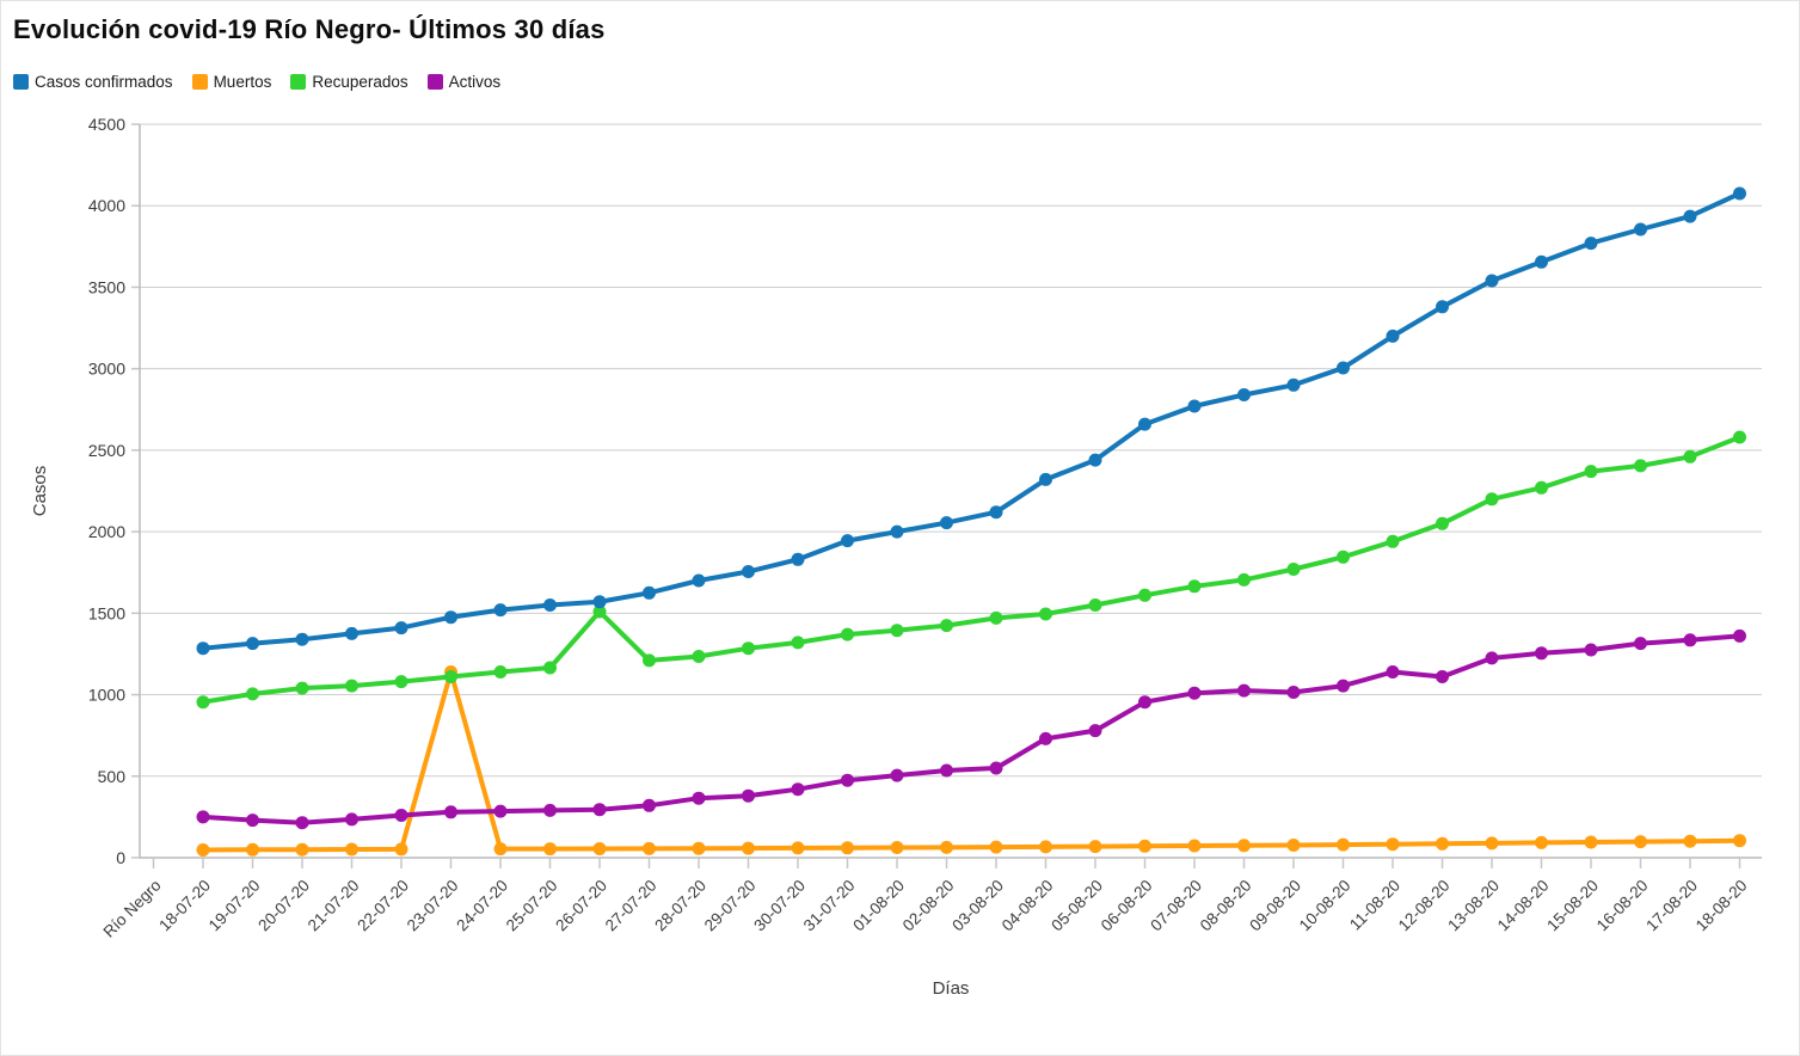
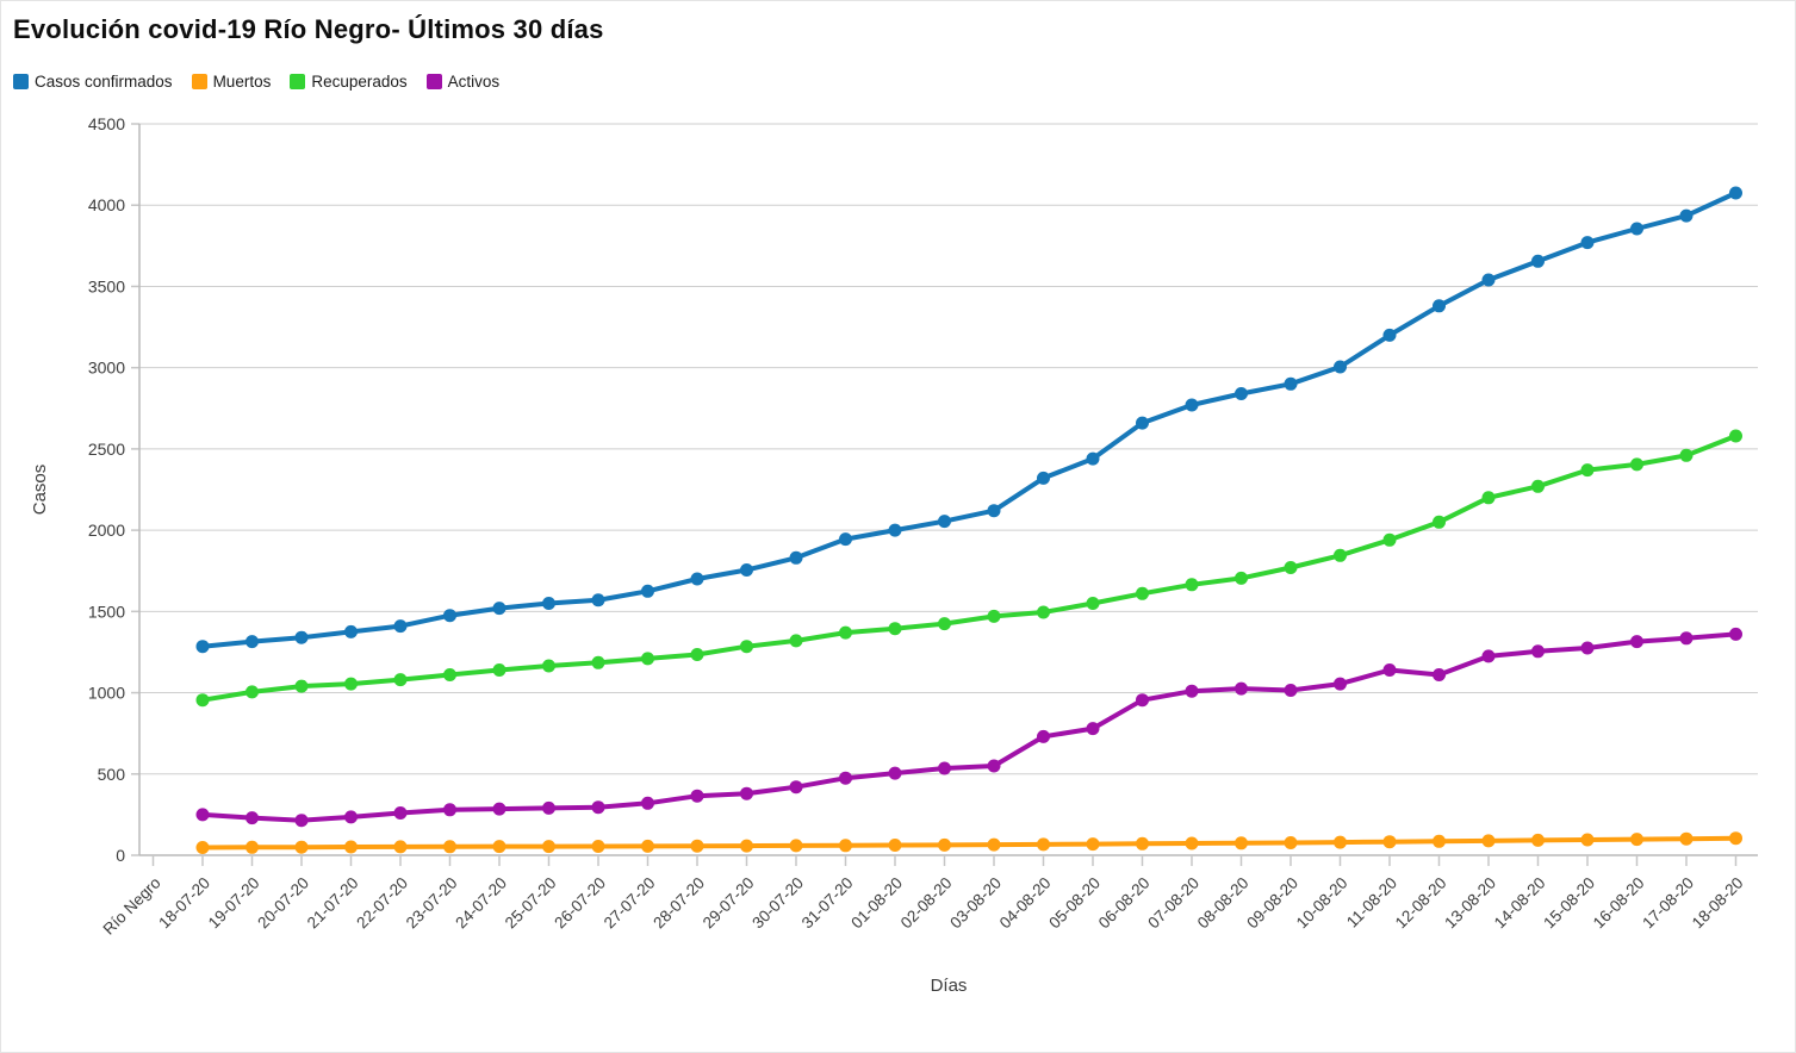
Muertos/23-07-20: 1140 -> 50
Recuperados/26-07-20: 1510 -> 1180
